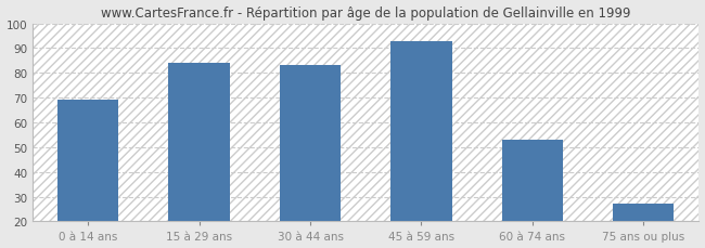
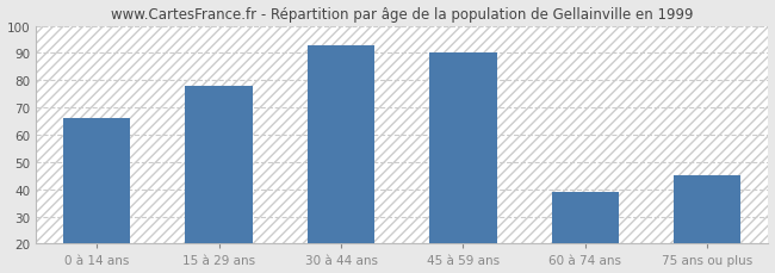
0 à 14 ans: 69 -> 66
15 à 29 ans: 84 -> 78
30 à 44 ans: 83 -> 93
45 à 59 ans: 93 -> 90
60 à 74 ans: 53 -> 39
75 ans ou plus: 27 -> 45
